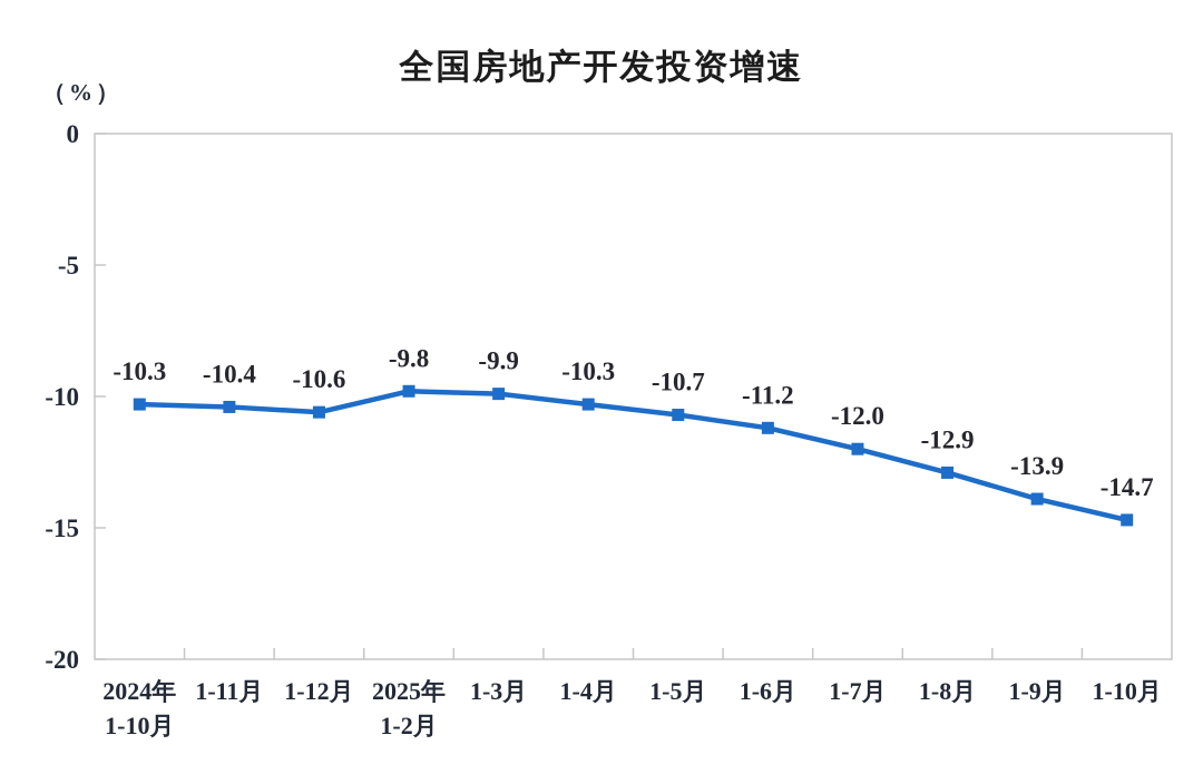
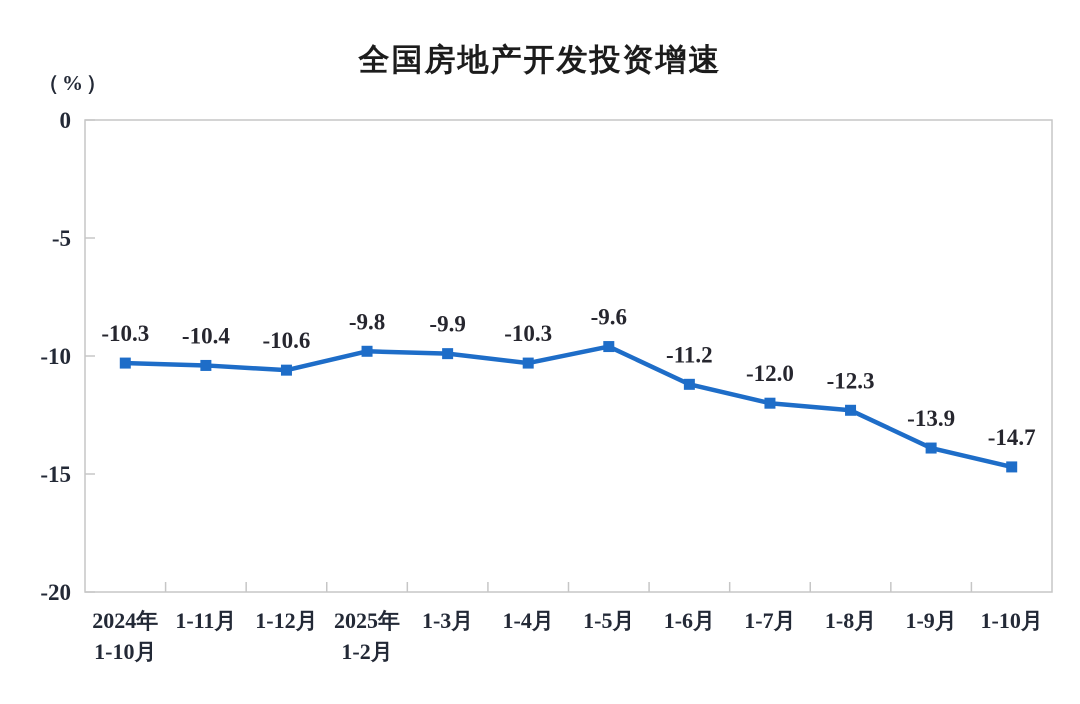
1-5月: -10.7 -> -9.6
1-8月: -12.9 -> -12.3
